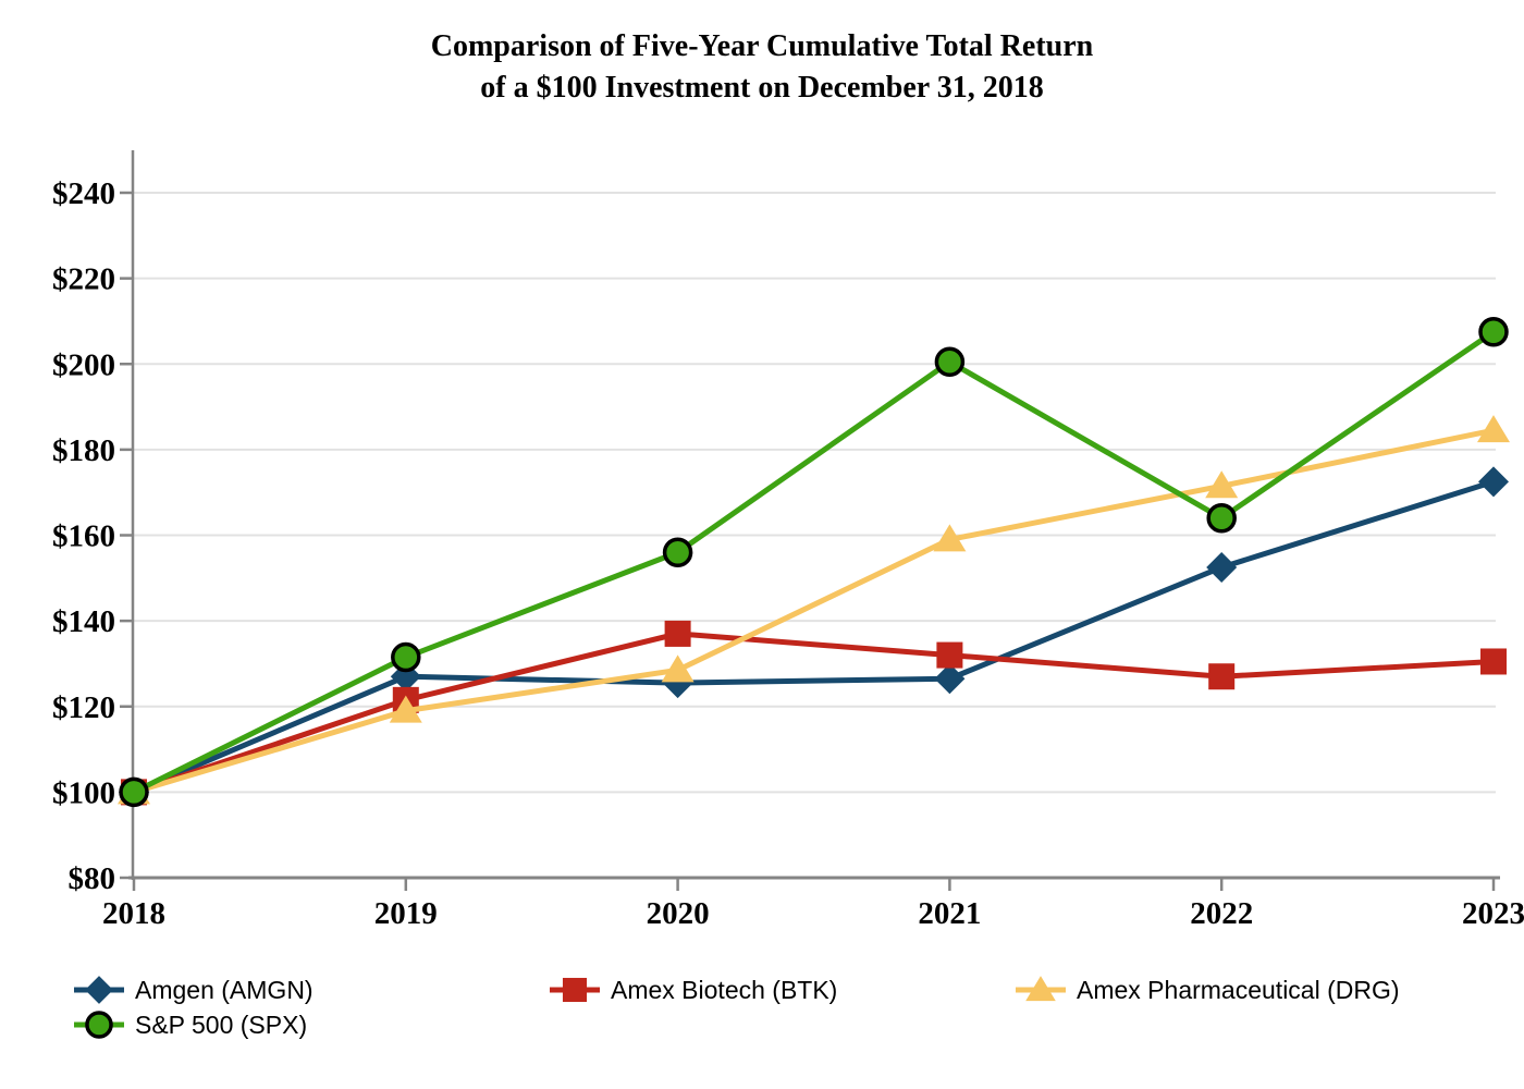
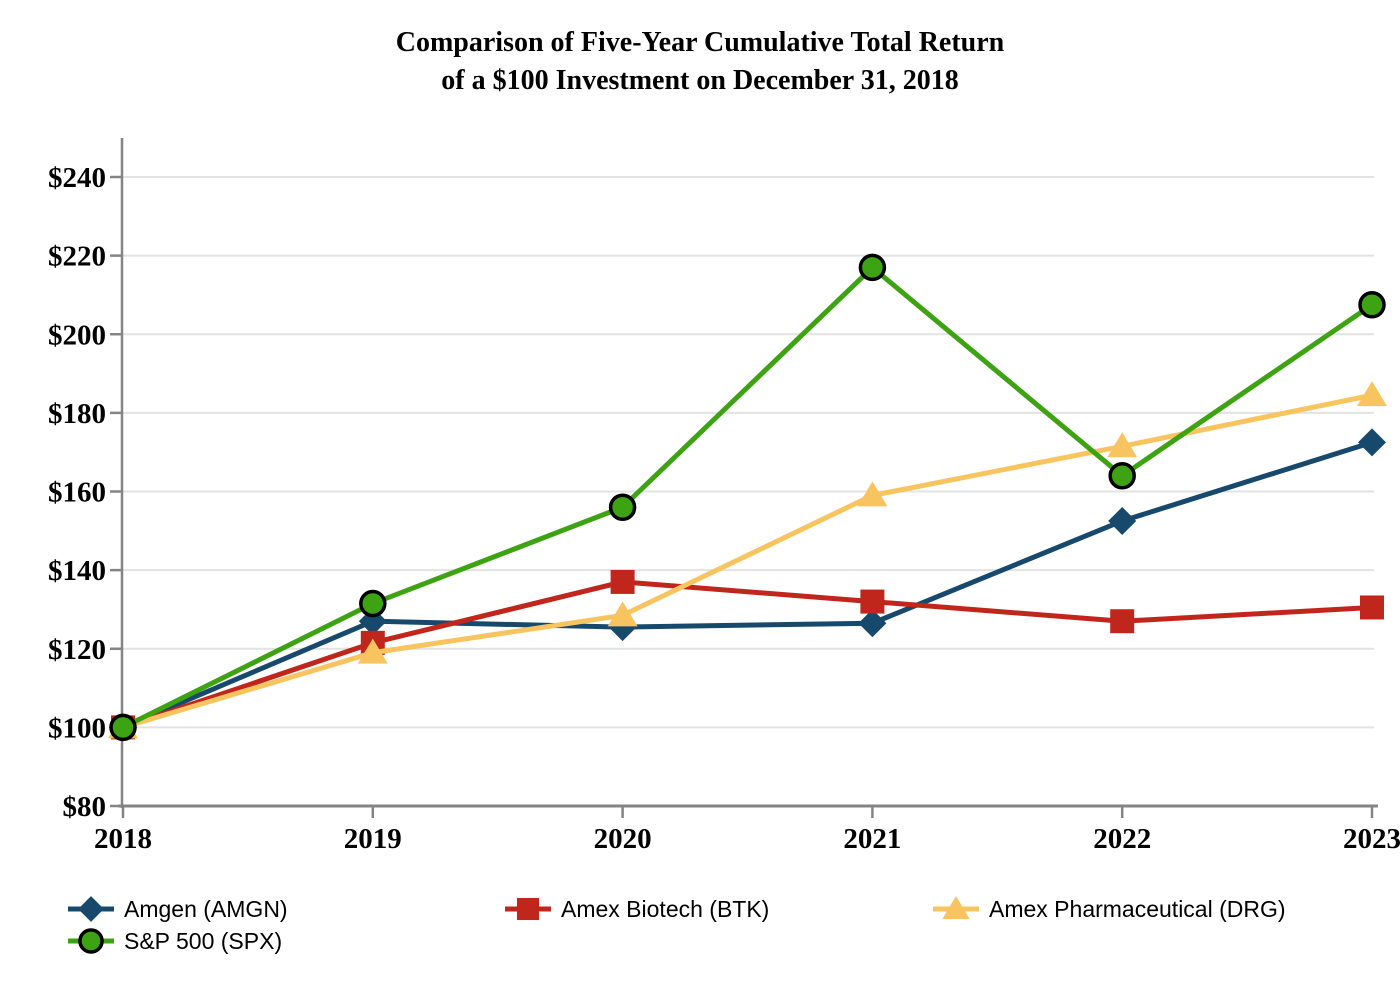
S&P 500 (SPX)/2021: $200 -> $217
